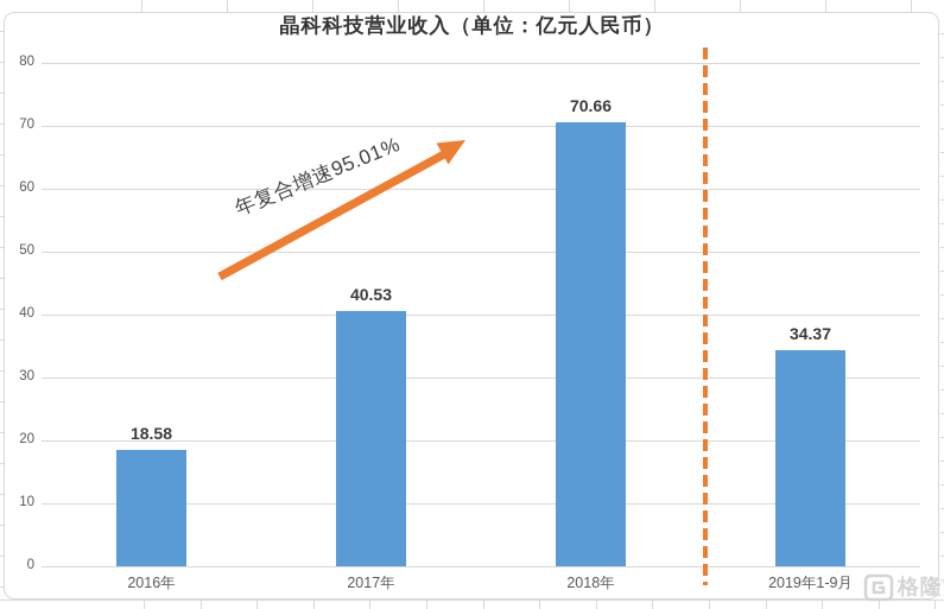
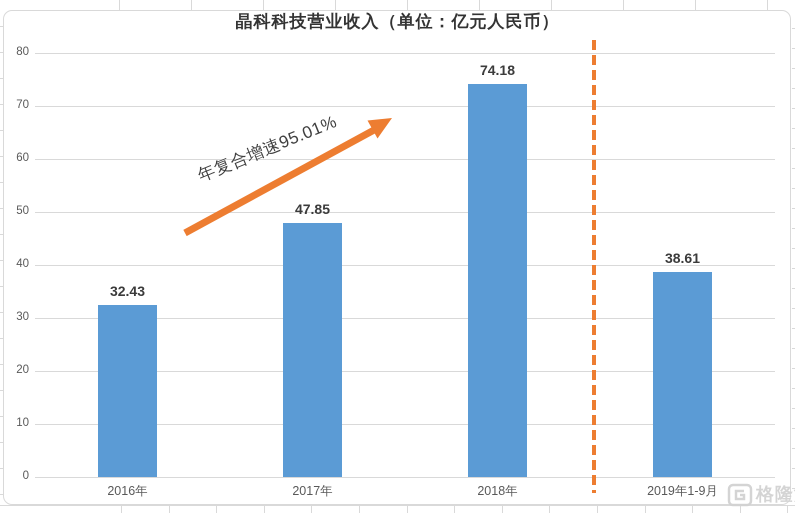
2016年: 18.58 -> 32.43
2017年: 40.53 -> 47.85
2018年: 70.66 -> 74.18
2019年1-9月: 34.37 -> 38.61
